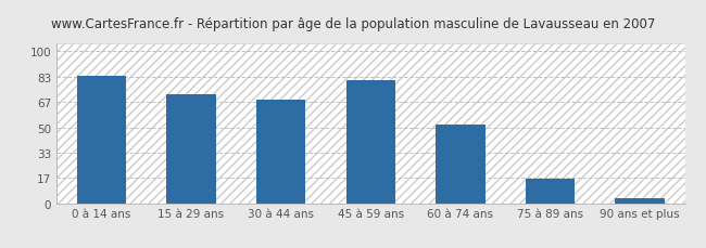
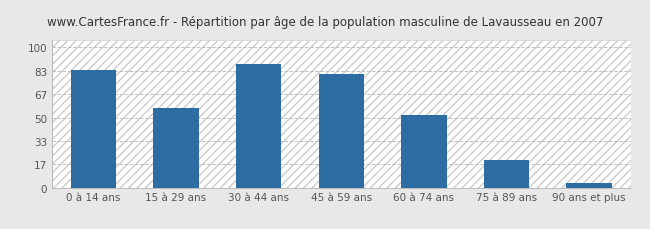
15 à 29 ans: 72 -> 57
30 à 44 ans: 68 -> 88
75 à 89 ans: 16 -> 20
